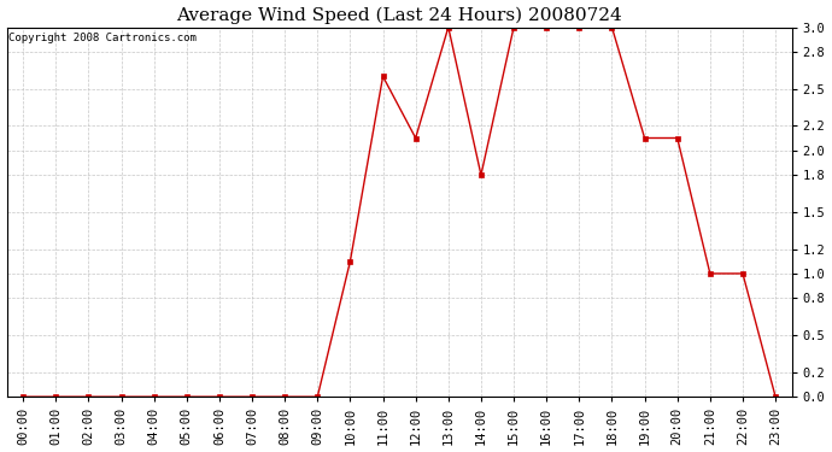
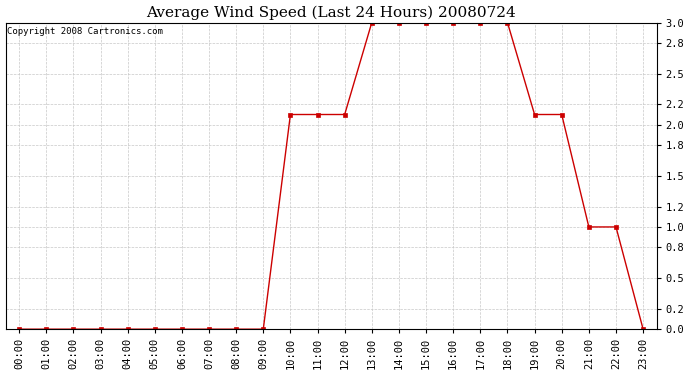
10:00: 1.1 -> 2.1
11:00: 2.6 -> 2.1
14:00: 1.8 -> 3.0
